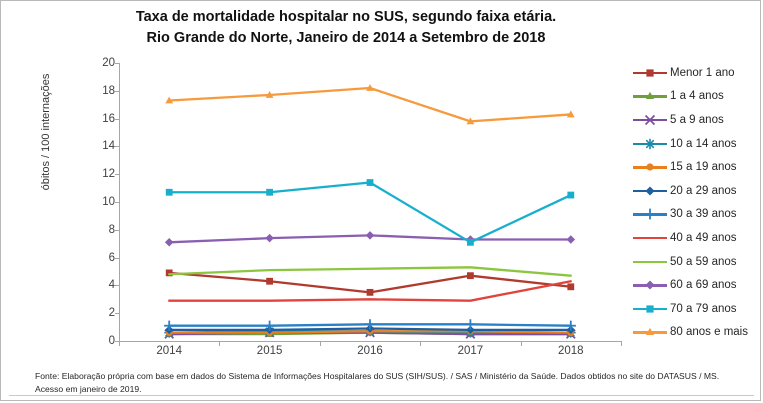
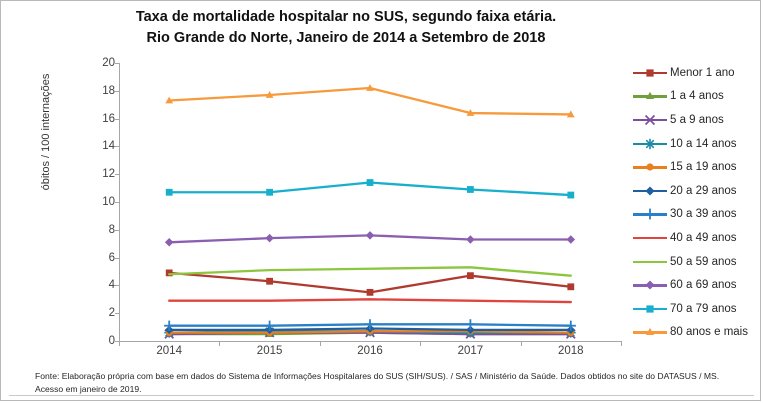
70 a 79 anos/2017: 7.1 -> 10.9
80 anos e mais/2017: 15.8 -> 16.4
40 a 49 anos/2018: 4.3 -> 2.8
